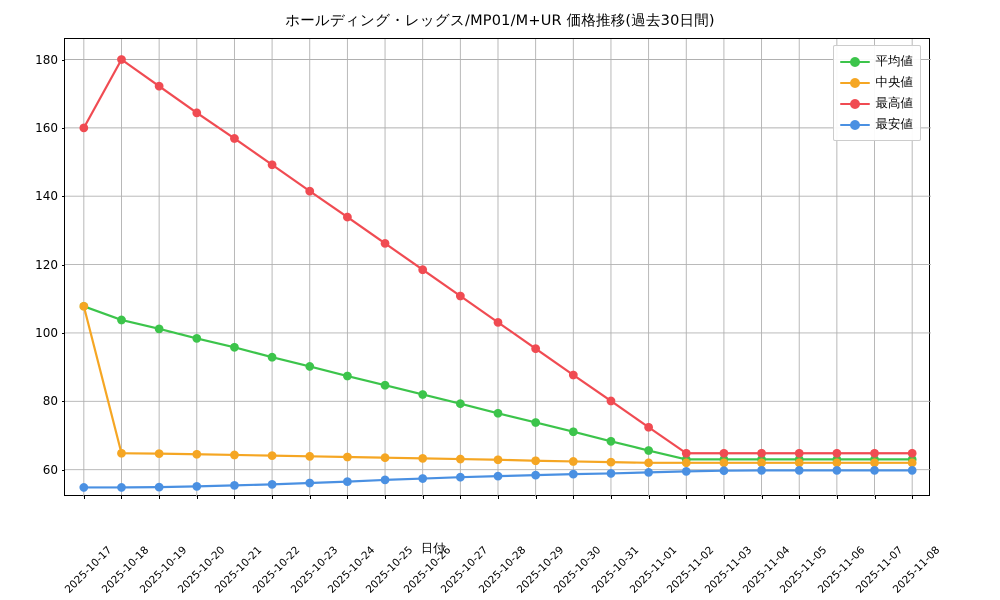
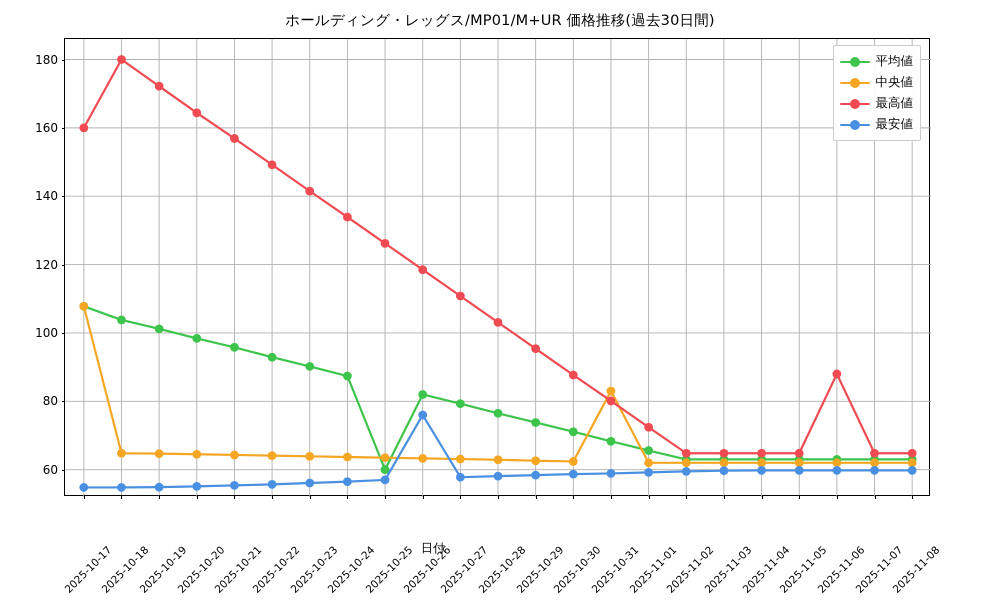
平均値/2025-10-25: 85 -> 60
最安値/2025-10-26: 57 -> 76
中央値/2025-10-31: 62 -> 83
最高値/2025-11-06: 65 -> 88
